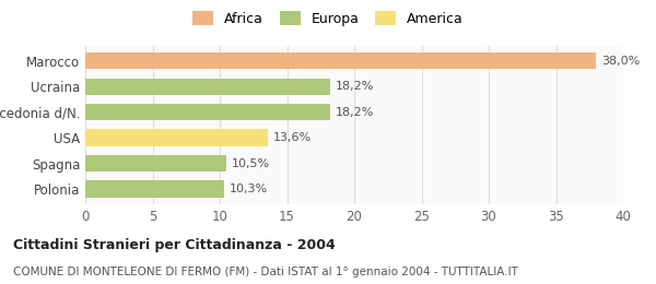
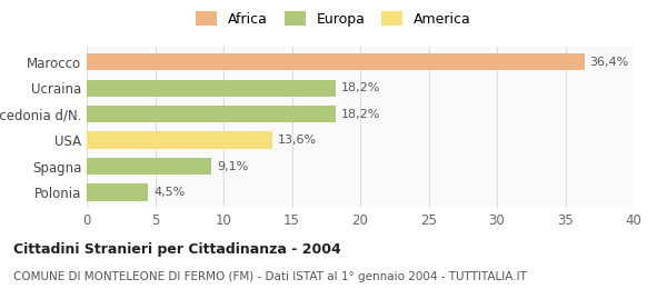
Marocco: 38,0% -> 36,4%
Spagna: 10,5% -> 9,1%
Polonia: 10,3% -> 4,5%
